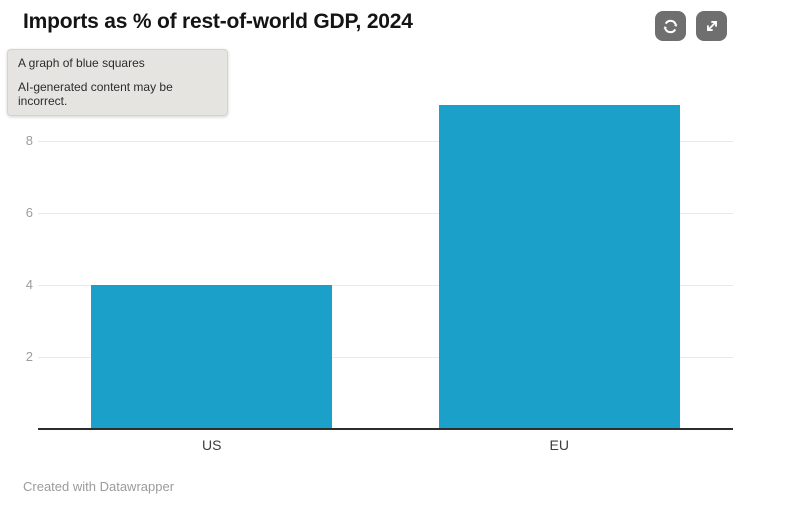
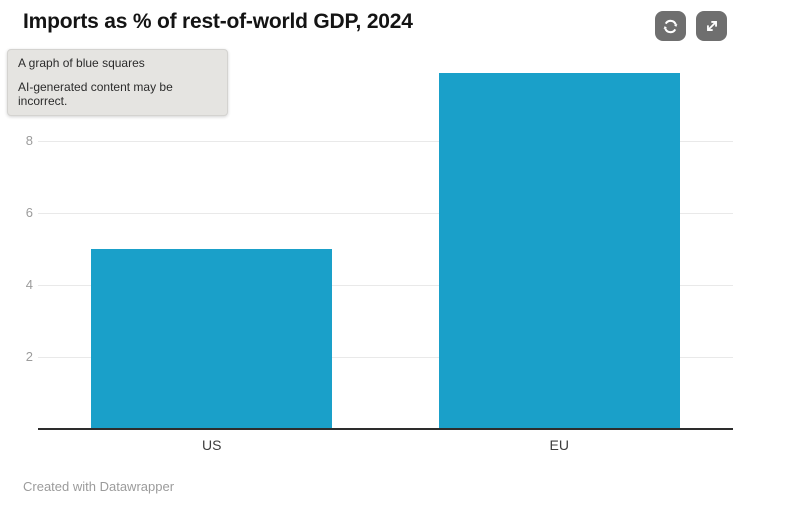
US: 4.0 -> 5.0
EU: 9.0 -> 9.9
